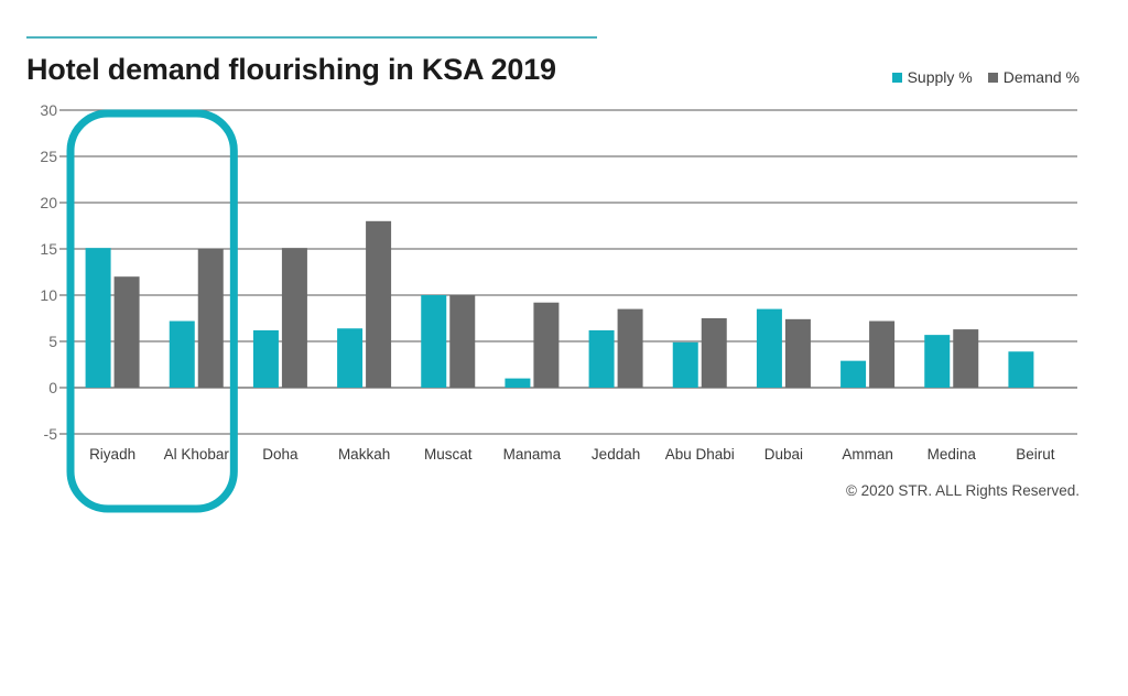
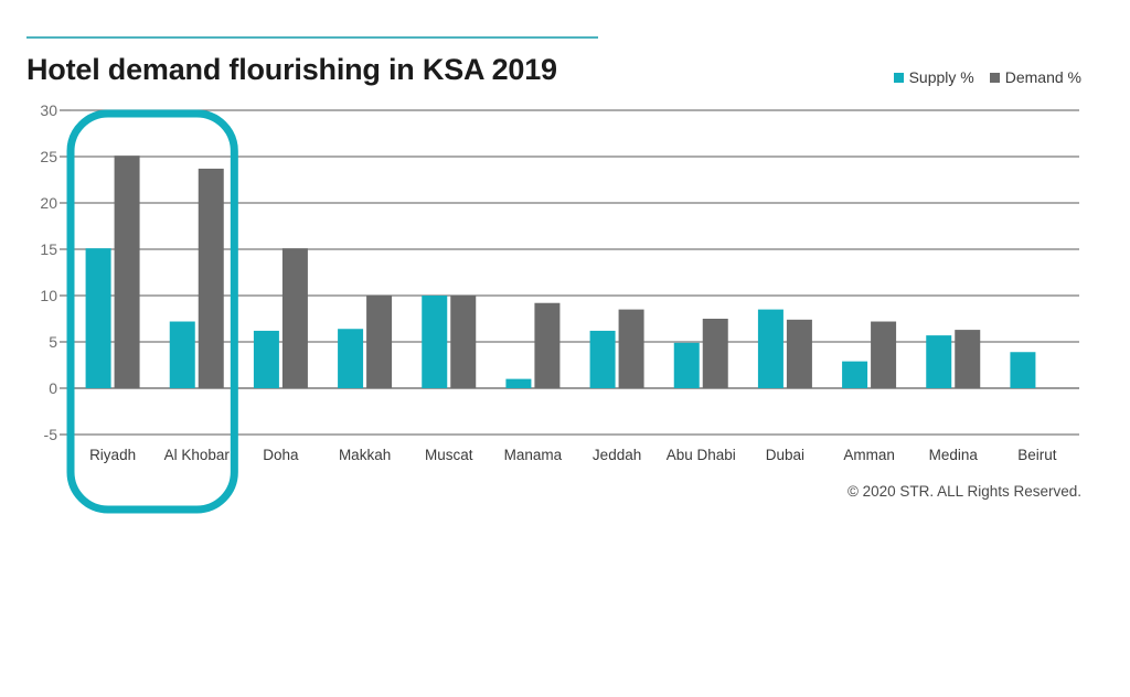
Demand %/Riyadh: 12 -> 25
Demand %/Al Khobar: 15 -> 24
Demand %/Makkah: 18 -> 10
